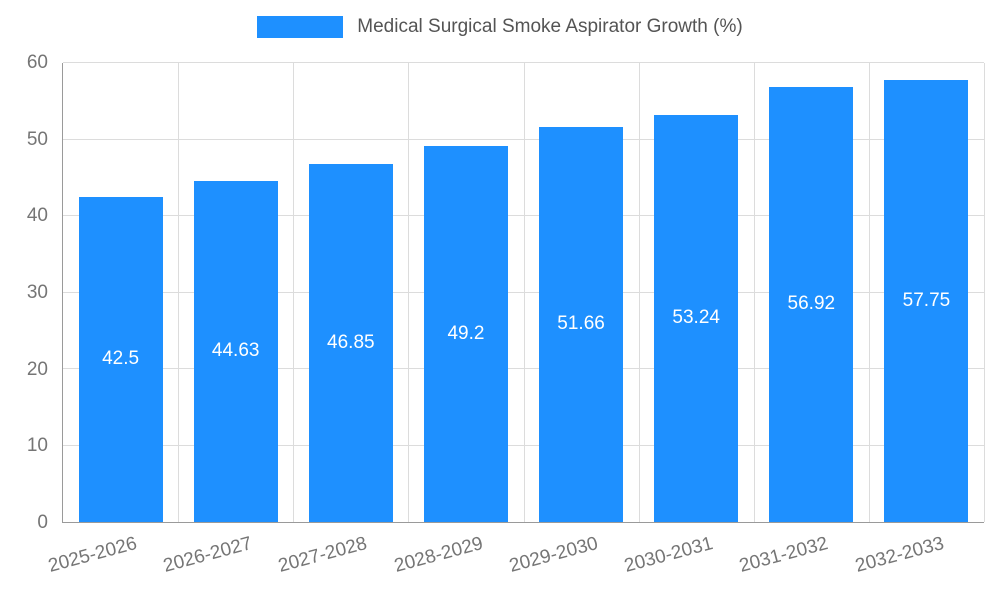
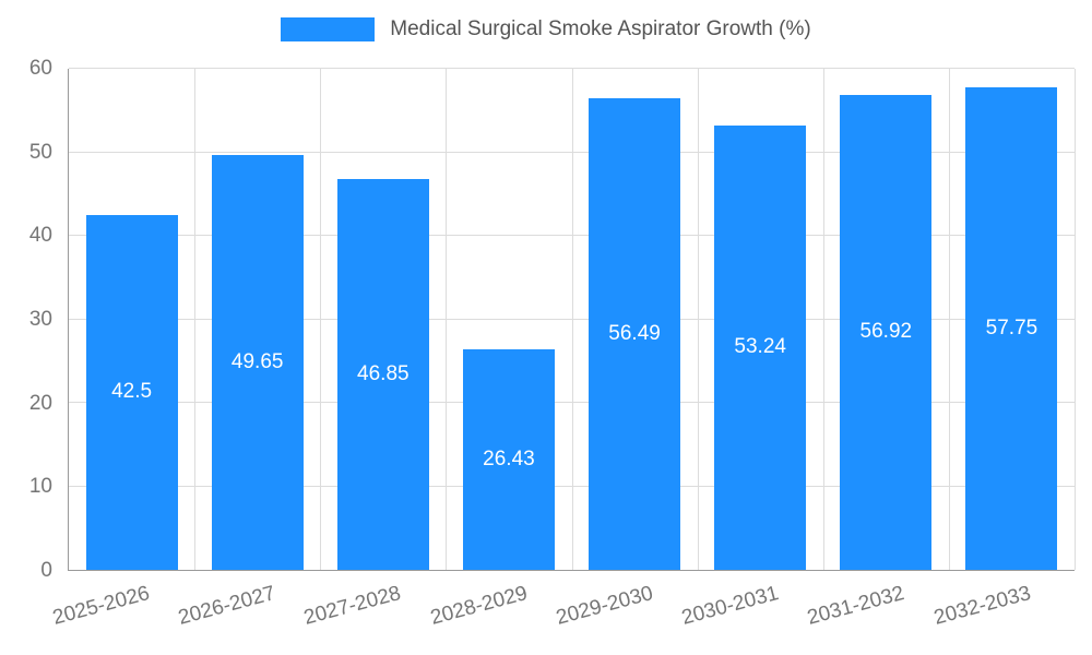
2026-2027: 44.63 -> 49.65
2028-2029: 49.2 -> 26.43
2029-2030: 51.66 -> 56.49
